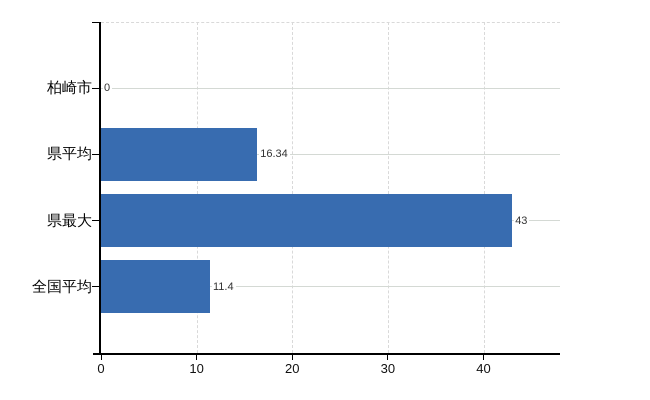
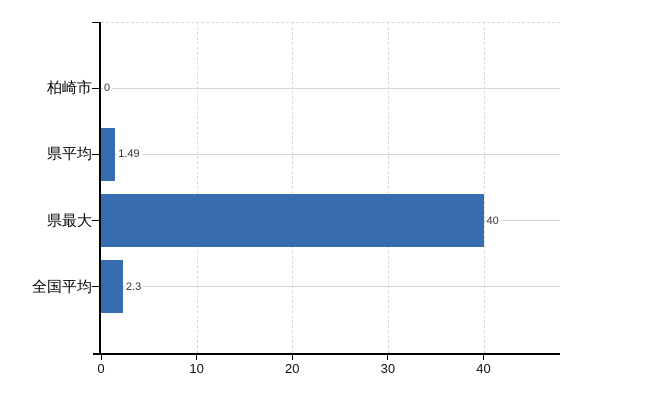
県平均: 16.34 -> 1.49
県最大: 43 -> 40
全国平均: 11.4 -> 2.3
